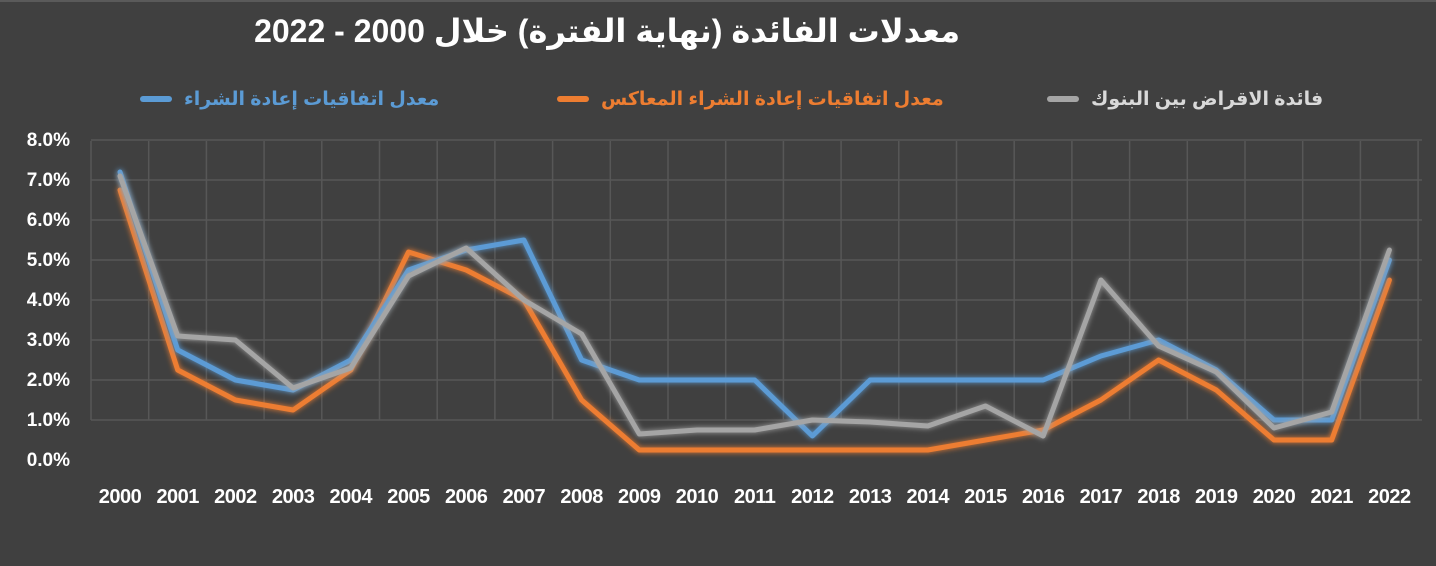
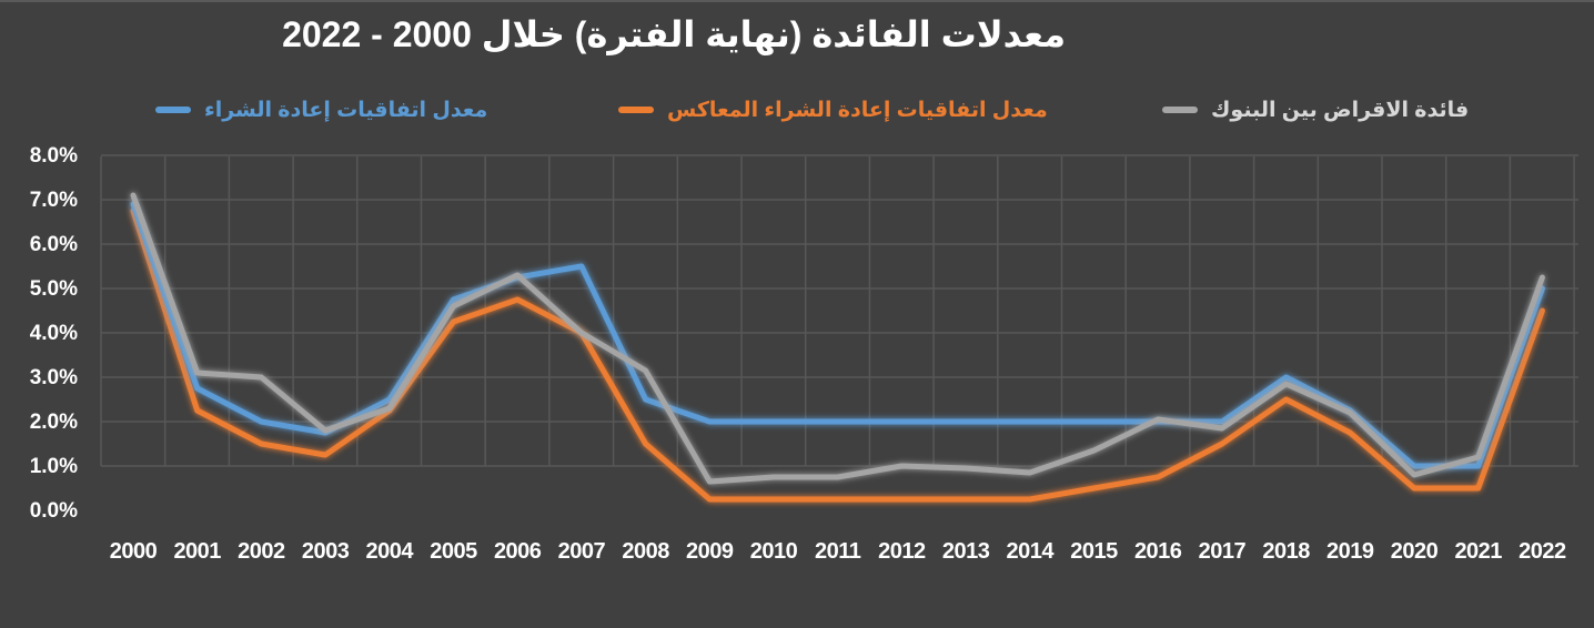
معدل اتفاقيات إعادة الشراء/2000: 7.2% -> 6.9%
معدل اتفاقيات إعادة الشراء المعاكس/2005: 5.2% -> 4.2%
معدل اتفاقيات إعادة الشراء/2012: 0.6% -> 2.0%
فائدة الاقراض بين البنوك/2016: 0.6% -> 2.0%
معدل اتفاقيات إعادة الشراء/2017: 2.6% -> 2.0%
فائدة الاقراض بين البنوك/2017: 4.5% -> 1.9%
